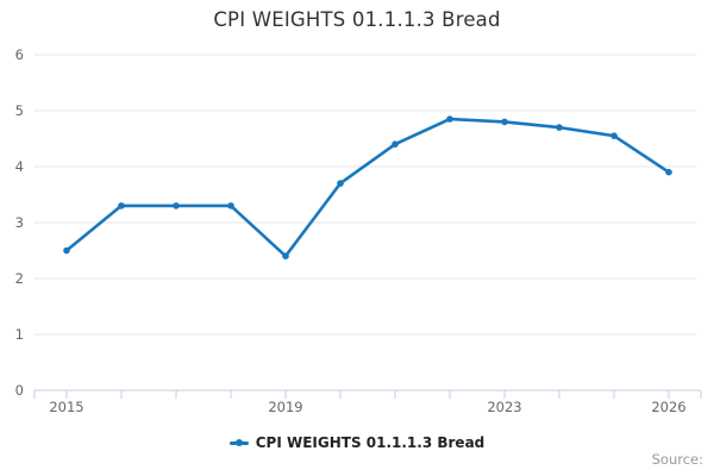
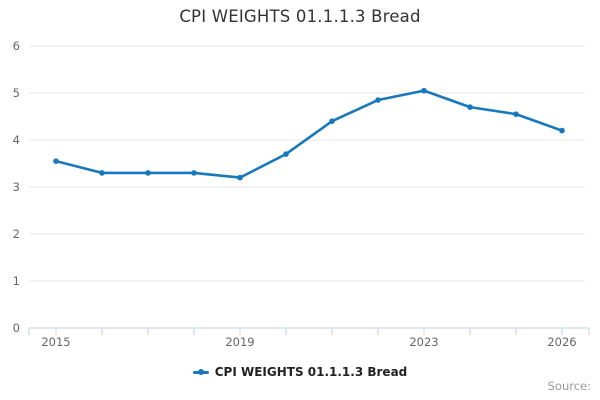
2015: 2.5 -> 3.5
2019: 2.4 -> 3.2
2023: 4.8 -> 5.0
2026: 3.9 -> 4.2
